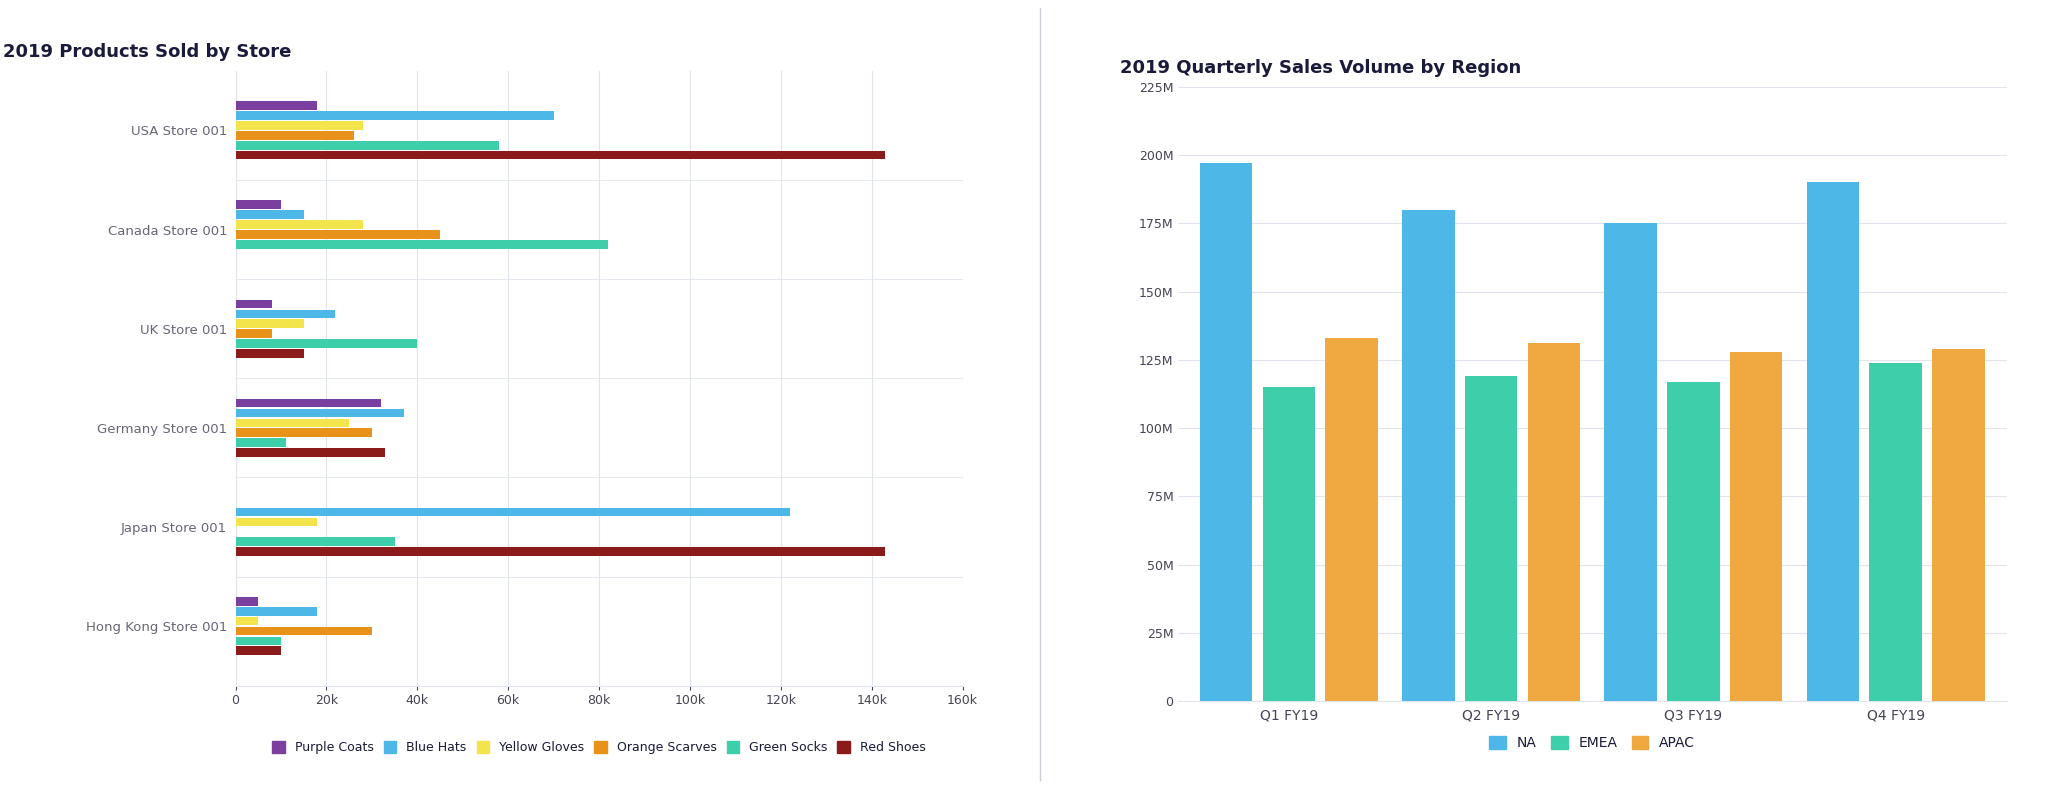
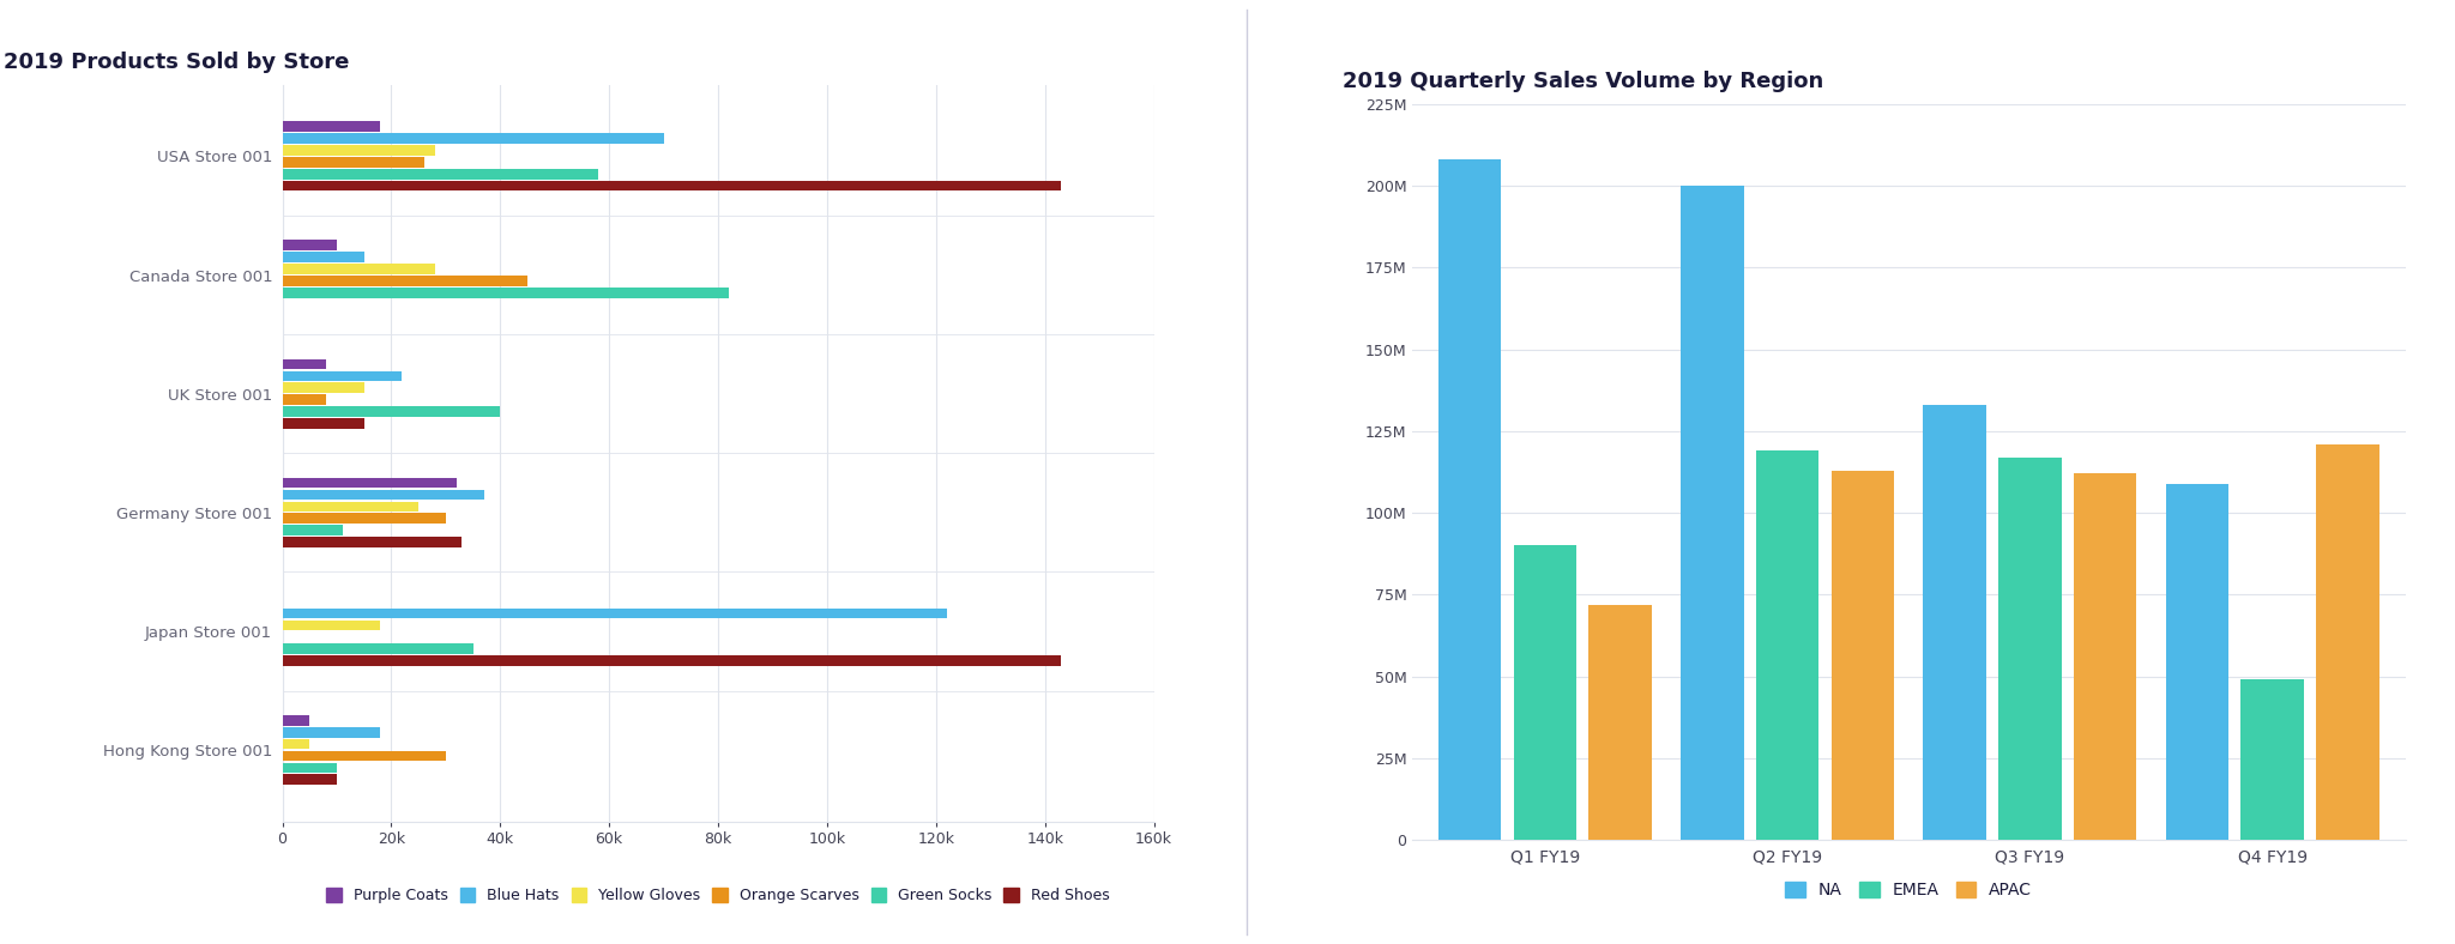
2019 Quarterly Sales Volume by Region/NA/Q1 FY19: 197M -> 208M
2019 Quarterly Sales Volume by Region/EMEA/Q1 FY19: 115M -> 90M
2019 Quarterly Sales Volume by Region/APAC/Q1 FY19: 133M -> 72M
2019 Quarterly Sales Volume by Region/NA/Q2 FY19: 180M -> 200M
2019 Quarterly Sales Volume by Region/APAC/Q2 FY19: 131M -> 113M
2019 Quarterly Sales Volume by Region/NA/Q3 FY19: 175M -> 133M
2019 Quarterly Sales Volume by Region/APAC/Q3 FY19: 128M -> 112M
2019 Quarterly Sales Volume by Region/NA/Q4 FY19: 190M -> 109M
2019 Quarterly Sales Volume by Region/EMEA/Q4 FY19: 124M -> 49M
2019 Quarterly Sales Volume by Region/APAC/Q4 FY19: 129M -> 121M
